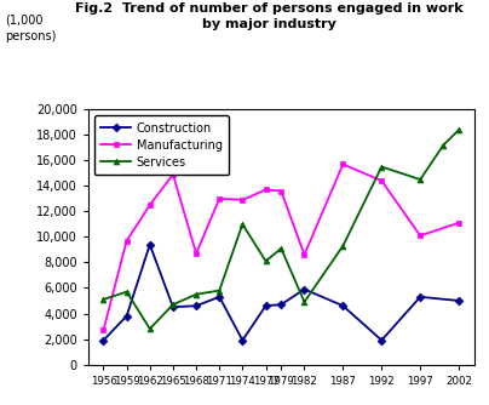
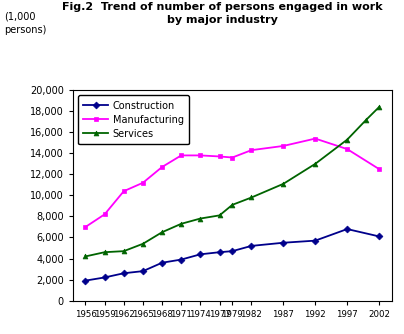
Manufacturing/1956: 2,700 -> 7,000
Services/1956: 5,100 -> 4,200
Construction/1959: 3,800 -> 2,200
Manufacturing/1959: 9,700 -> 8,200
Services/1959: 5,700 -> 4,600
Construction/1962: 9,400 -> 2,600
Manufacturing/1962: 12,500 -> 10,400
Services/1962: 2,800 -> 4,700
Construction/1965: 4,500 -> 2,800
Manufacturing/1965: 14,900 -> 11,200
Services/1965: 4,700 -> 5,400
Construction/1968: 4,600 -> 3,600
Manufacturing/1968: 8,700 -> 12,700
Services/1968: 5,500 -> 6,500
Construction/1971: 5,300 -> 3,900
Manufacturing/1971: 13,000 -> 13,800
Services/1971: 5,800 -> 7,300
Construction/1974: 1,900 -> 4,400
Manufacturing/1974: 12,900 -> 13,800
Services/1974: 11,000 -> 7,800
Construction/1982: 5,900 -> 5,200
Manufacturing/1982: 8,600 -> 14,300
Services/1982: 4,900 -> 9,800
Construction/1987: 4,600 -> 5,500
Manufacturing/1987: 15,700 -> 14,700
Services/1987: 9,300 -> 11,100
Construction/1992: 1,900 -> 5,700
Manufacturing/1992: 14,400 -> 15,400
Services/1992: 15,500 -> 13,000
Construction/1997: 5,300 -> 6,800
Manufacturing/1997: 10,100 -> 14,400
Services/1997: 14,500 -> 15,300
Construction/2002: 5,000 -> 6,100
Manufacturing/2002: 11,100 -> 12,500
